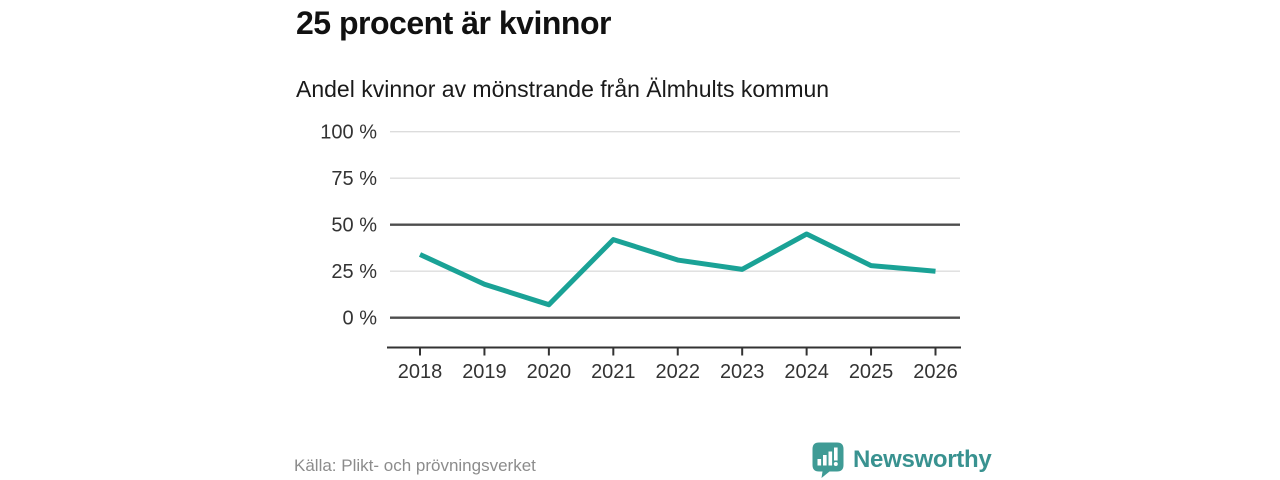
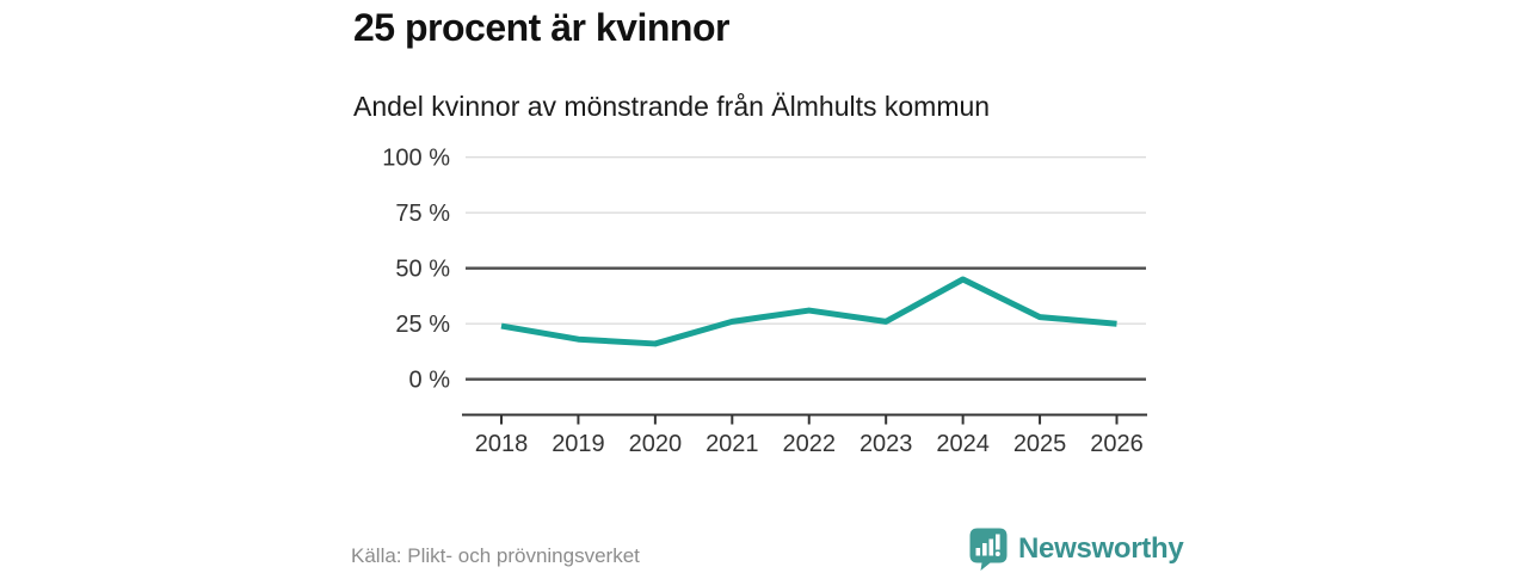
2018: 34% -> 24%
2020: 7% -> 16%
2021: 42% -> 26%
